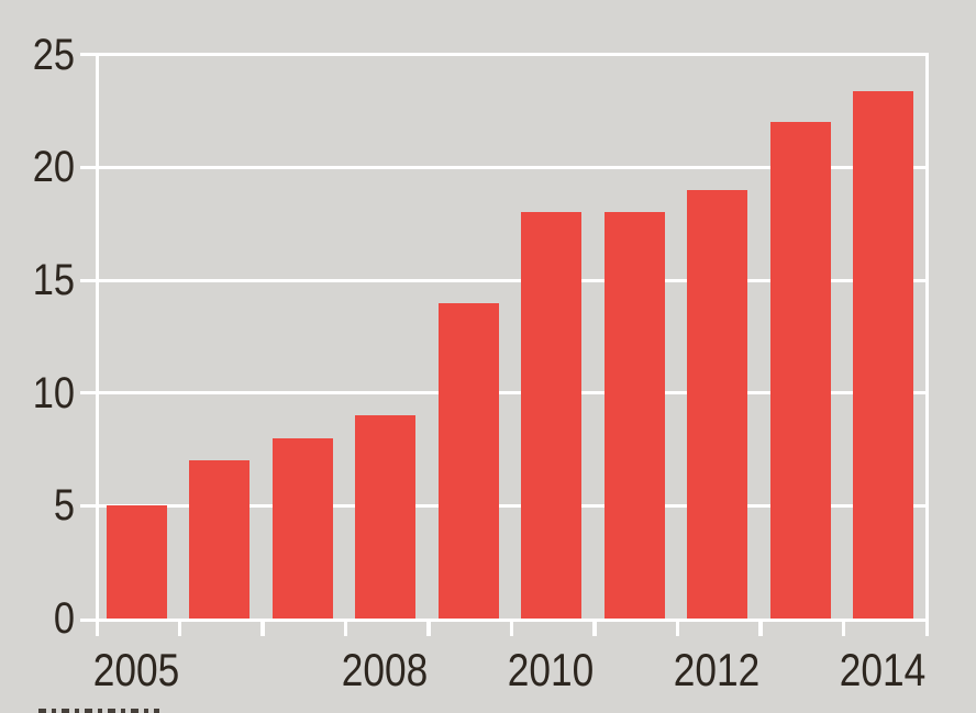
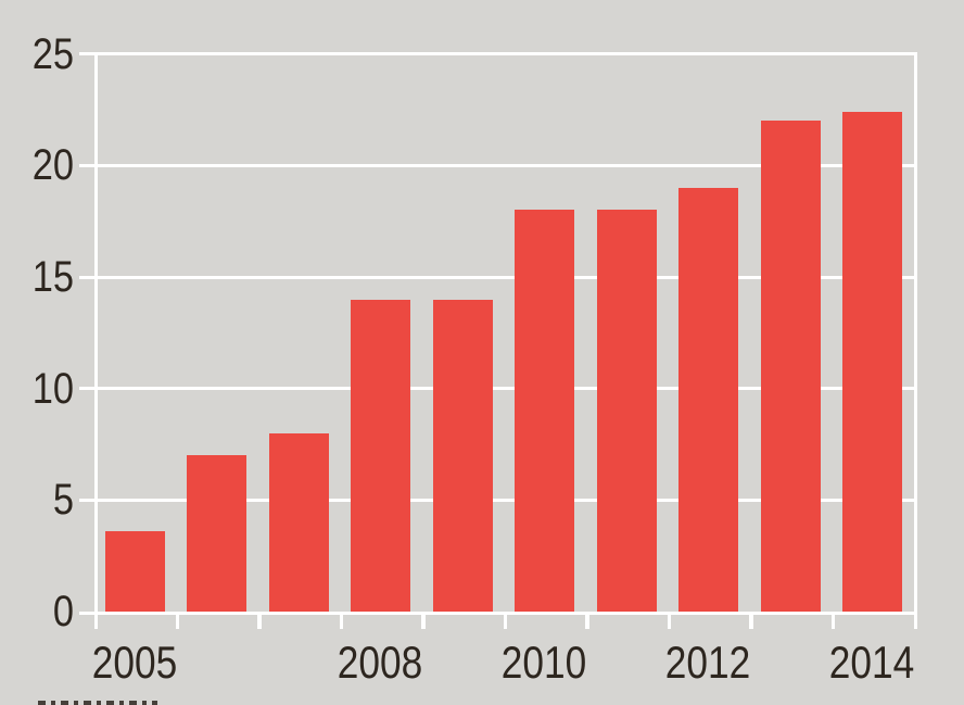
2005: 5.0 -> 3.6
2008: 9.0 -> 14.0
2014: 23.4 -> 22.4
